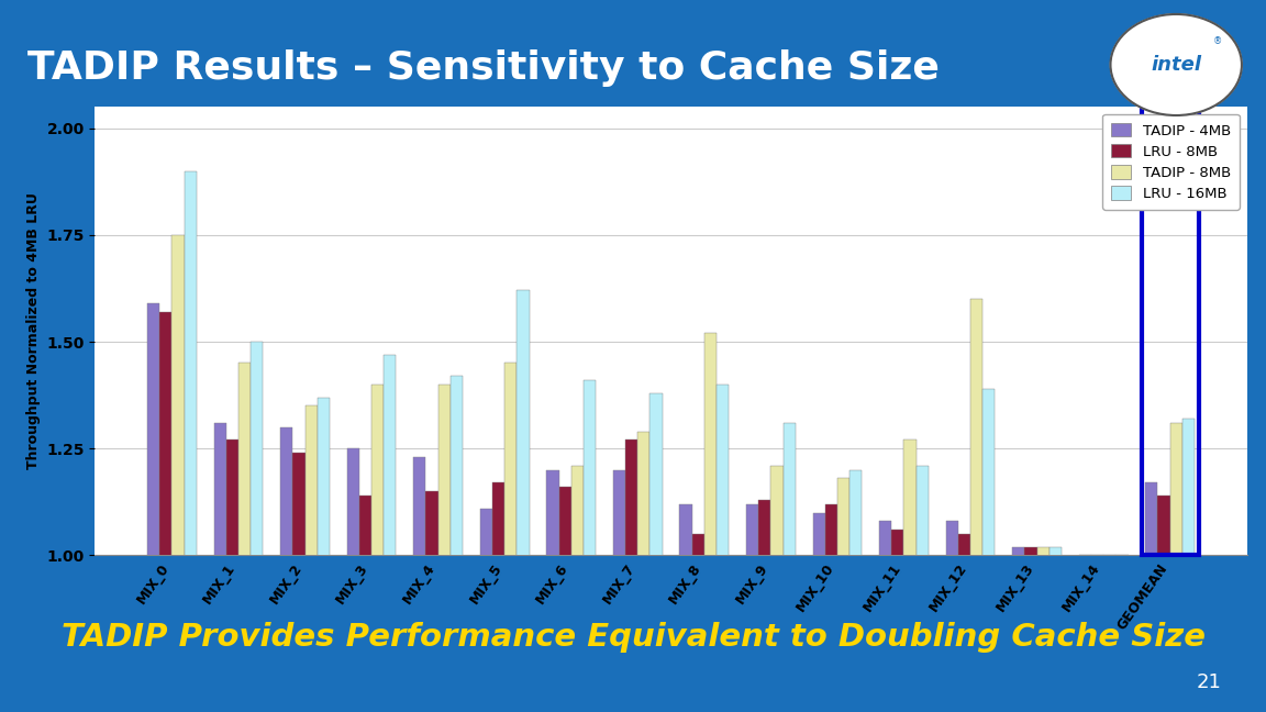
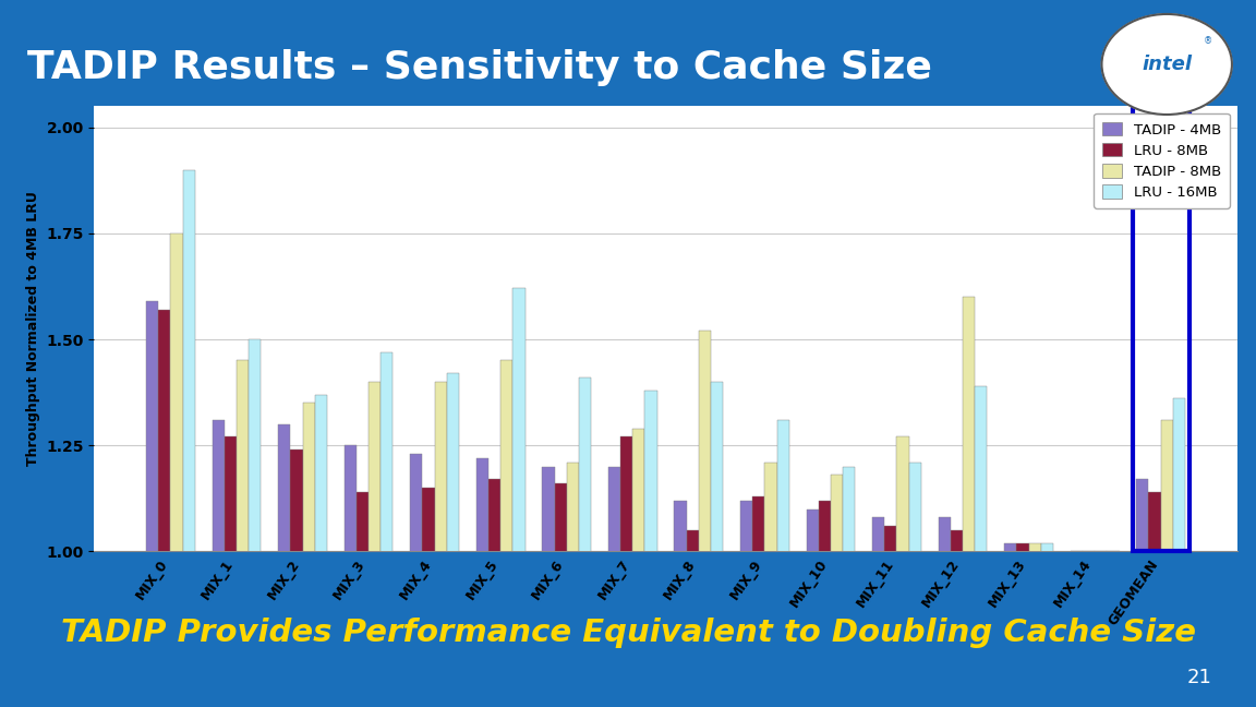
TADIP - 4MB/MIX_5: 1.11 -> 1.22
LRU - 16MB/GEOMEAN: 1.32 -> 1.36
